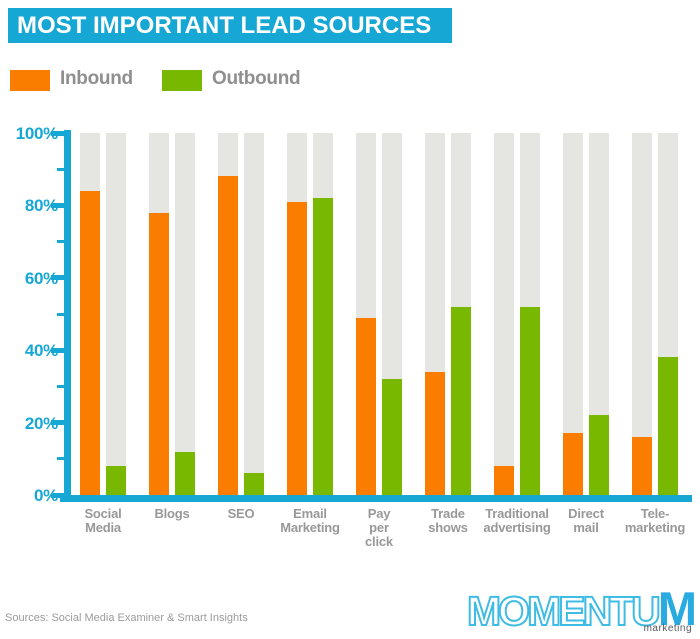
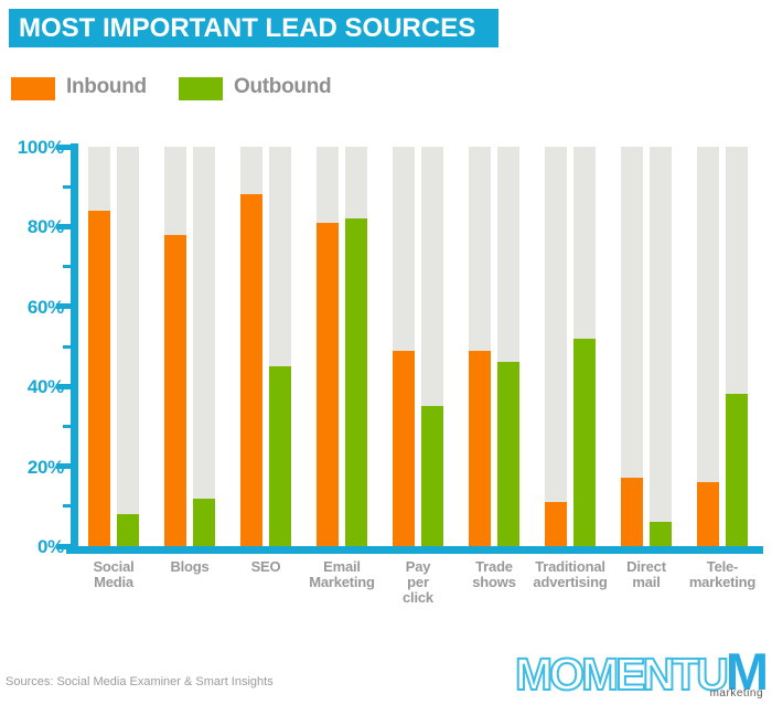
Outbound/SEO: 6% -> 45%
Outbound/Pay per click: 32% -> 35%
Inbound/Trade shows: 34% -> 49%
Outbound/Trade shows: 52% -> 46%
Inbound/Traditional advertising: 8% -> 11%
Outbound/Direct mail: 22% -> 6%
